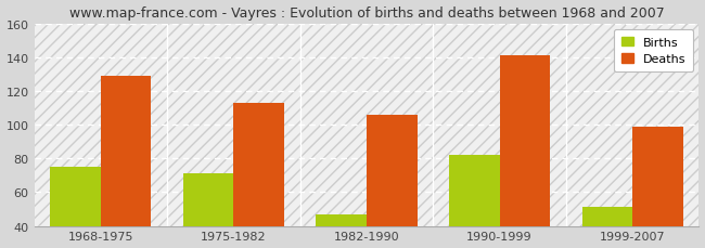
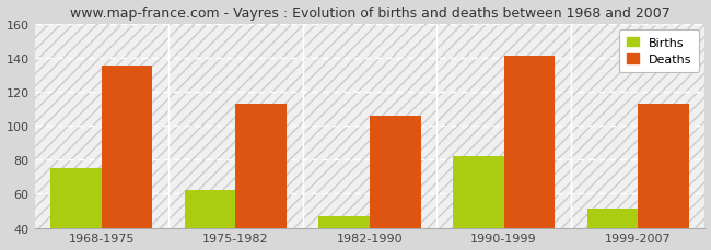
Deaths/1968-1975: 129 -> 135
Births/1975-1982: 71 -> 62
Deaths/1999-2007: 99 -> 113
